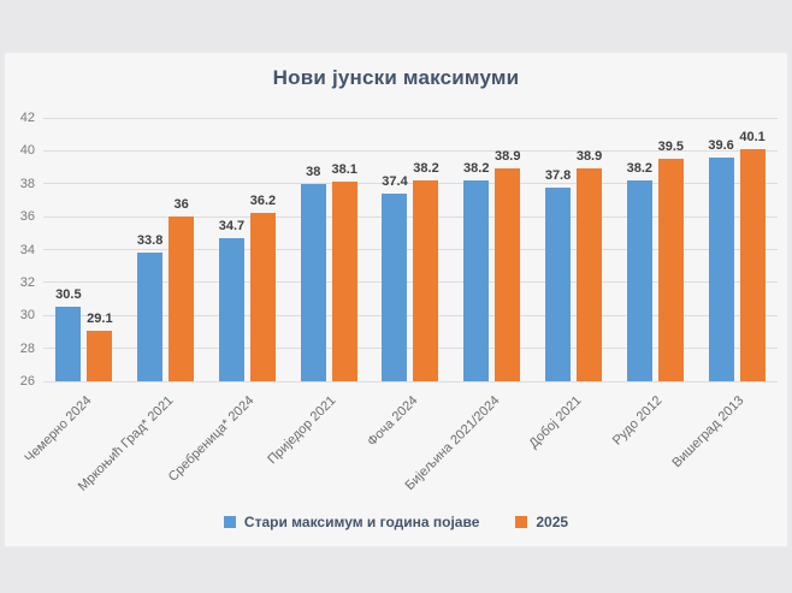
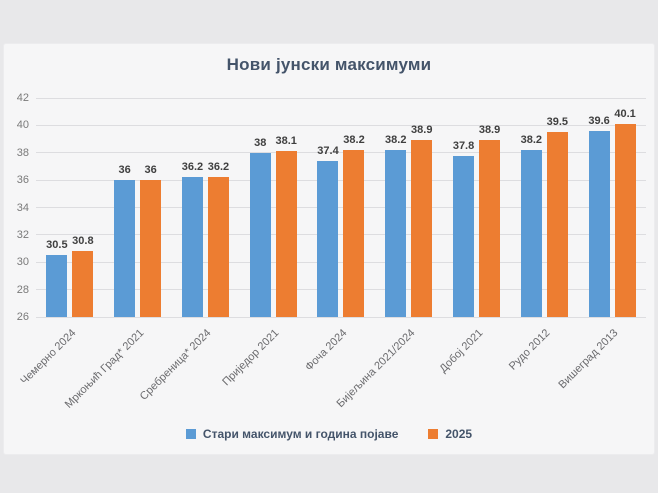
2025/Чемерно 2024: 29.1 -> 30.8
Стари максимум и година појаве/Мркоњић Град* 2021: 33.8 -> 36
Стари максимум и година појаве/Сребреница* 2024: 34.7 -> 36.2
